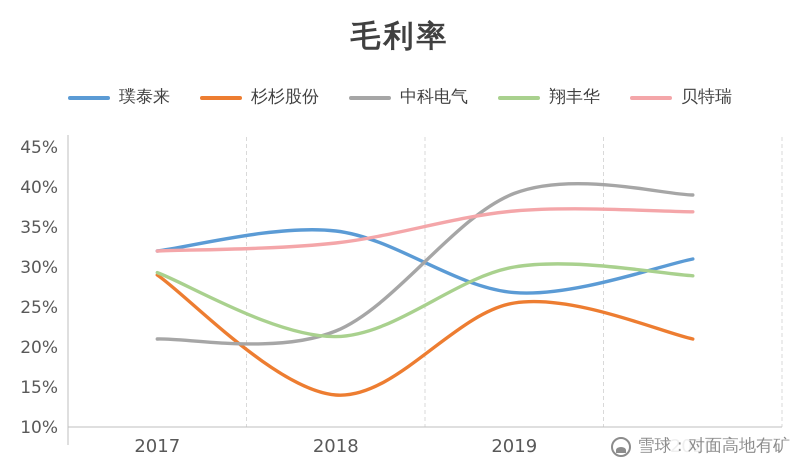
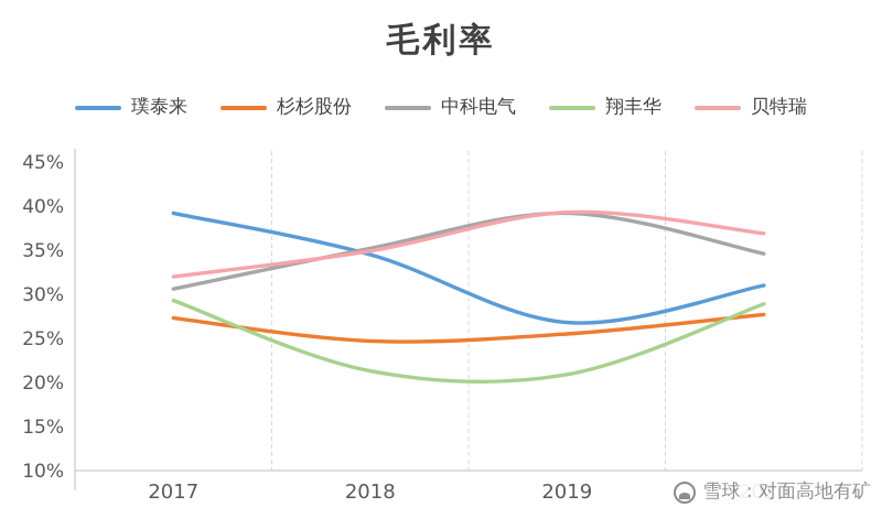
璞泰来/2017: 32% -> 39%
杉杉股份/2017: 29% -> 27%
中科电气/2017: 21% -> 31%
杉杉股份/2018: 14% -> 25%
中科电气/2018: 22% -> 35%
贝特瑞/2018: 33% -> 35%
翔丰华/2019: 30% -> 21%
贝特瑞/2019: 37% -> 39%
杉杉股份/2020: 21% -> 28%
中科电气/2020: 39% -> 35%
